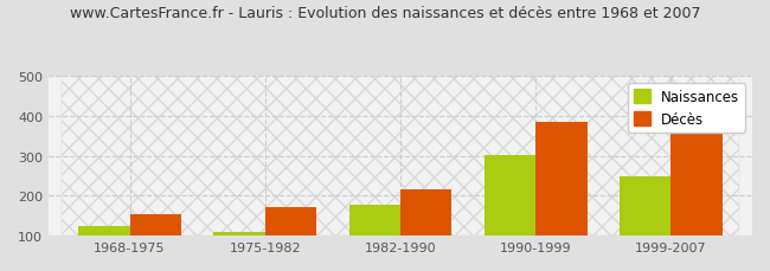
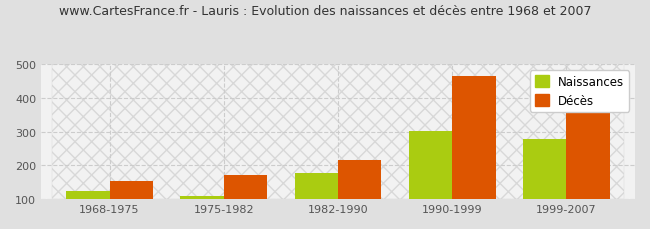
Décès/1990-1999: 385 -> 465
Naissances/1999-2007: 250 -> 280
